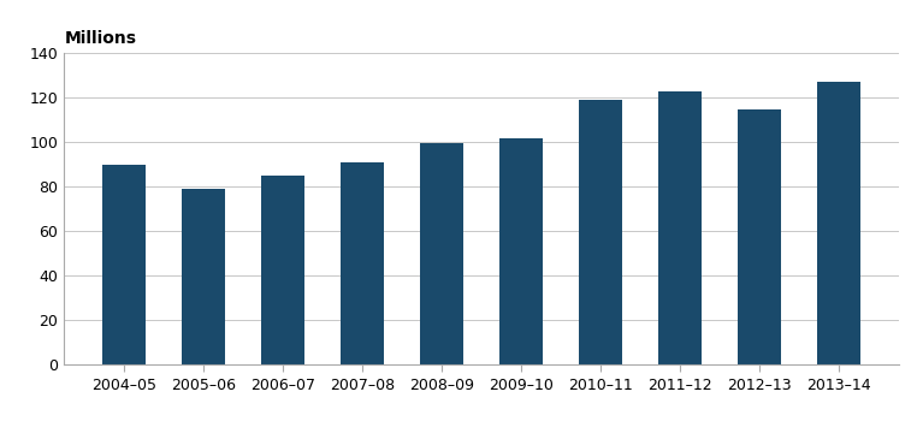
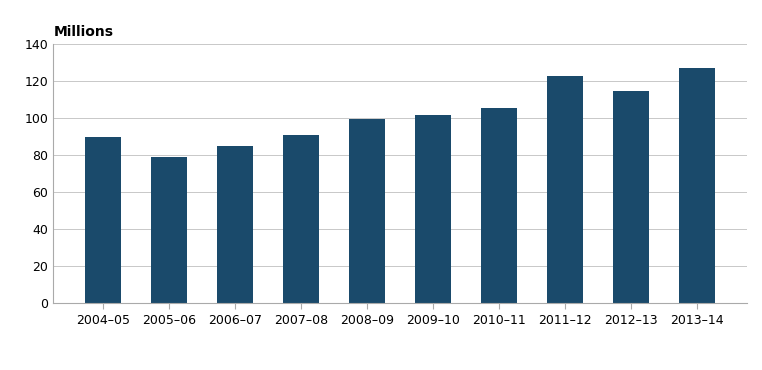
2010–11: 119 -> 106
